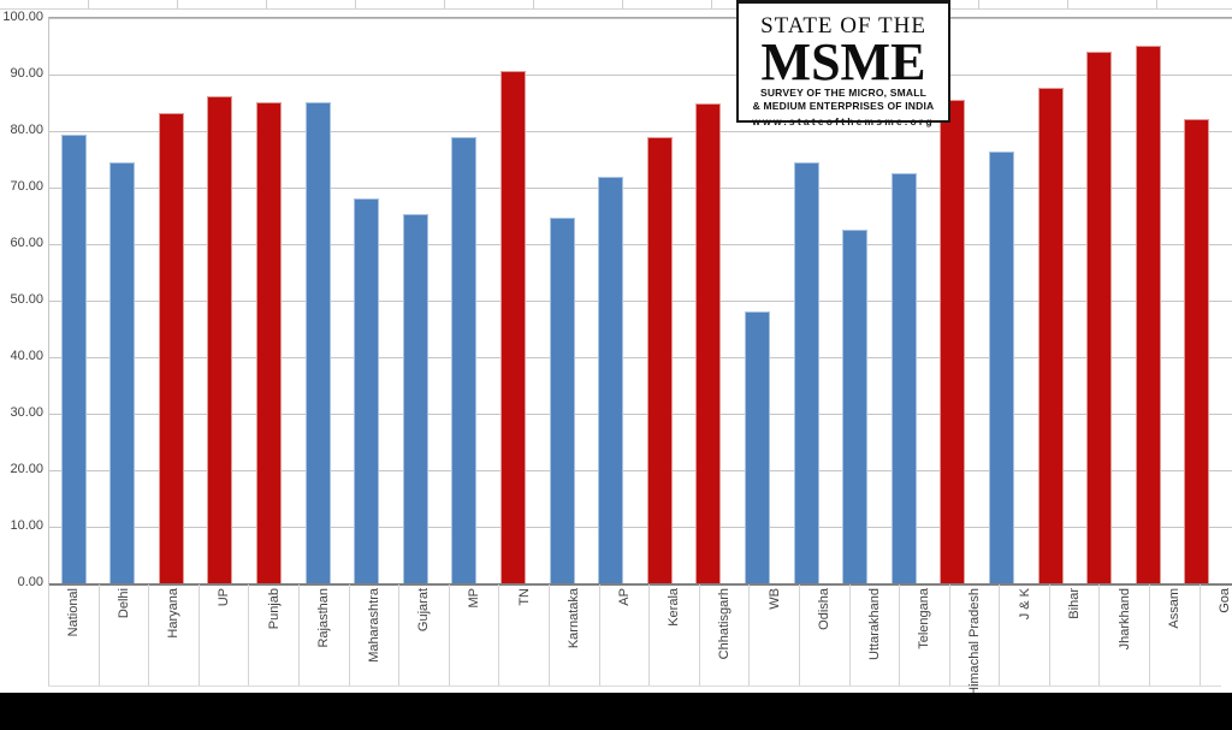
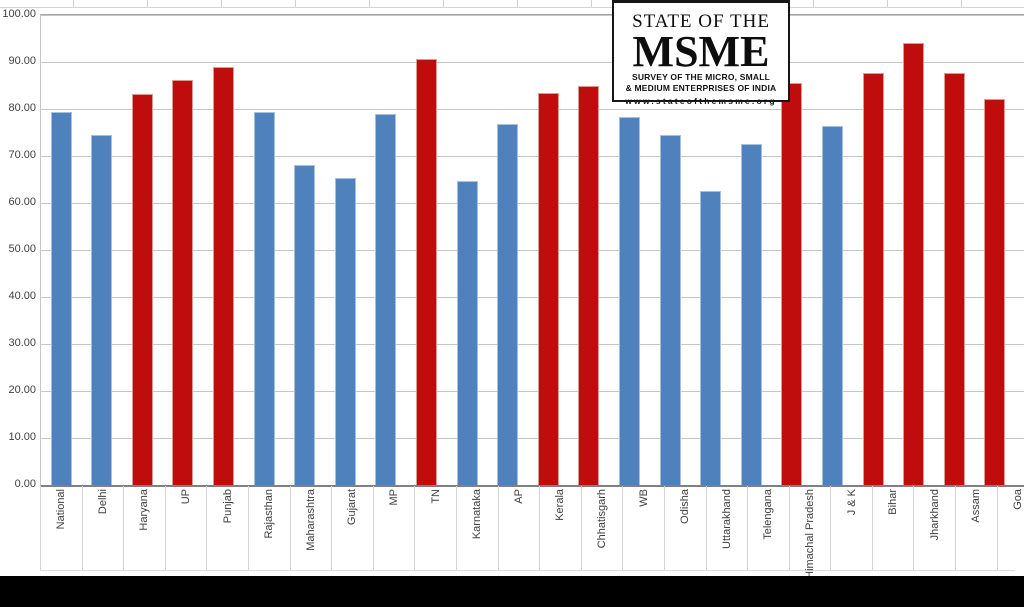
Punjab: 85 -> 89
Rajasthan: 85 -> 79
AP: 72 -> 77
Kerala: 79 -> 84
WB: 48 -> 78
Assam: 95 -> 88
